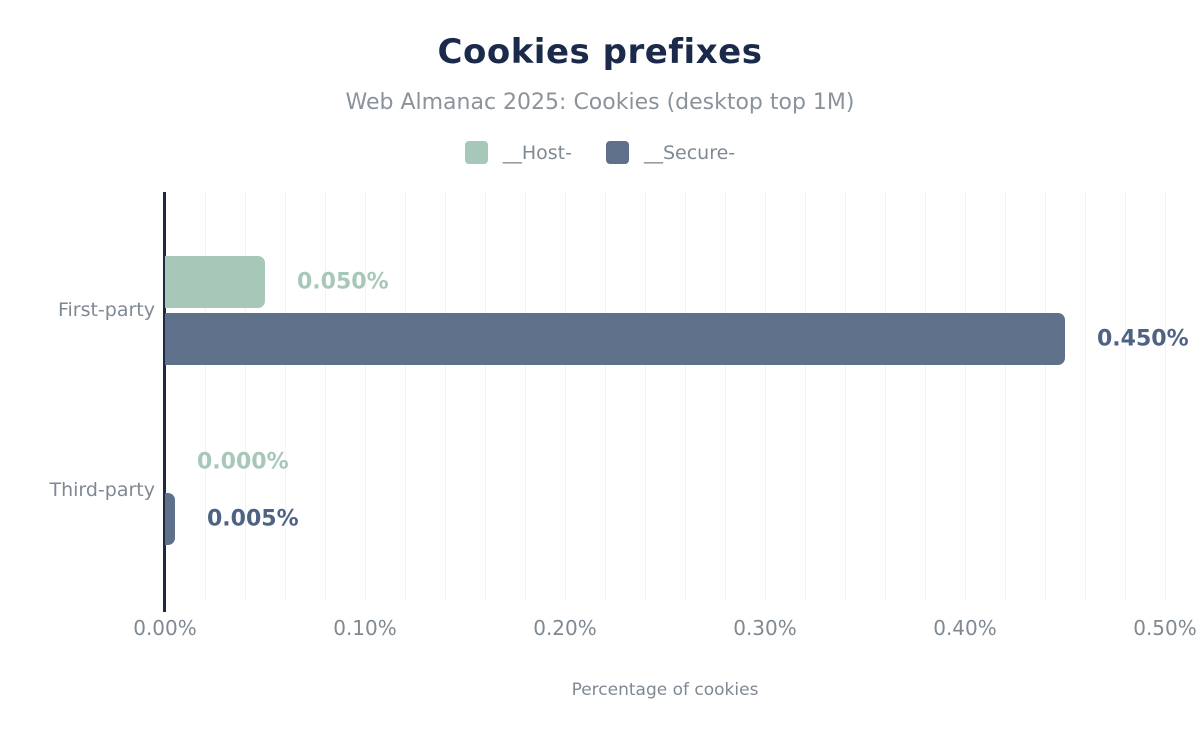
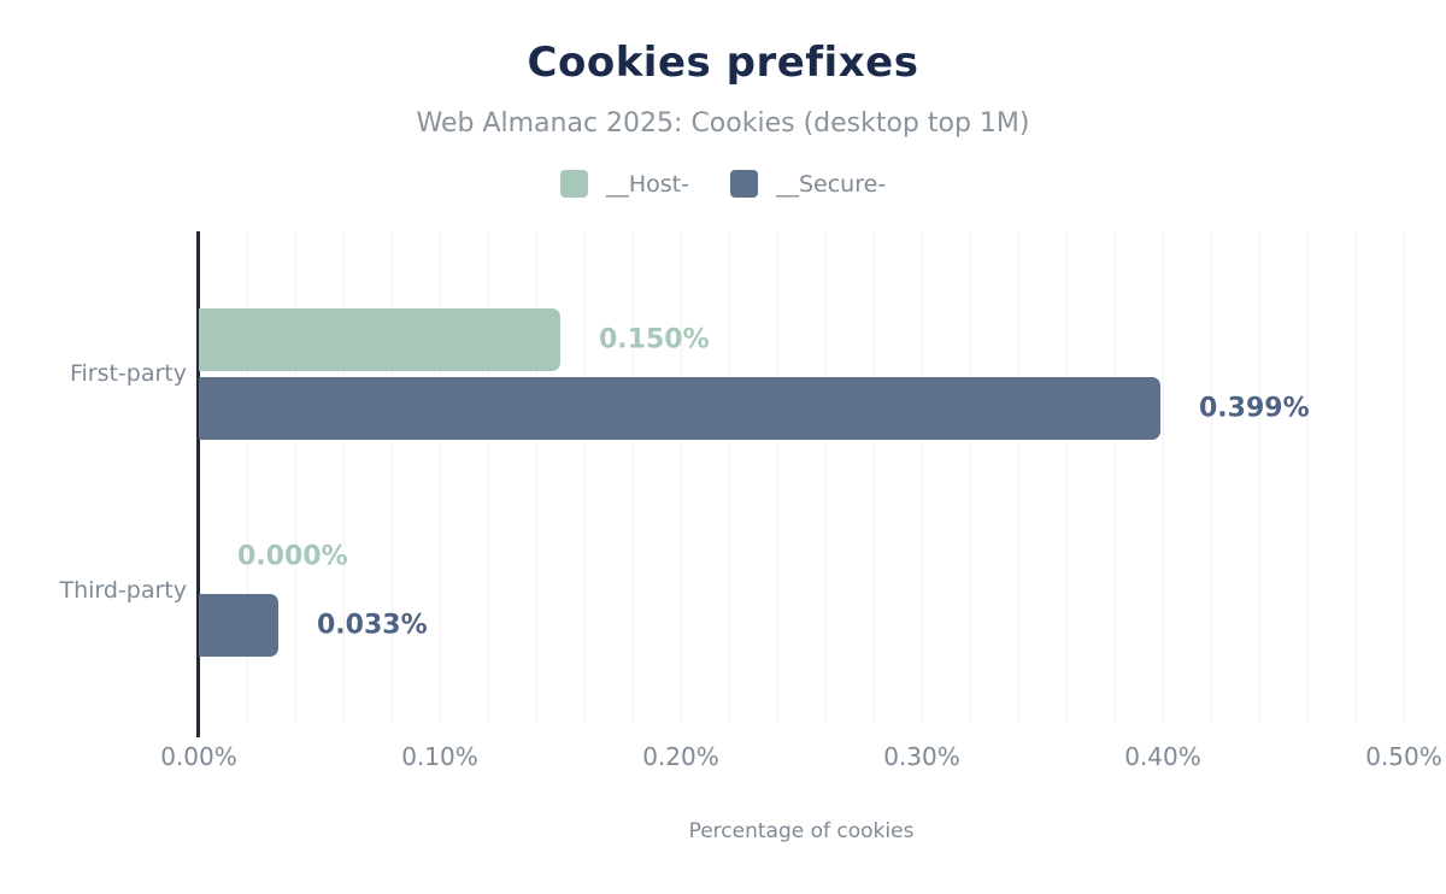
__Host-/First-party: 0.050% -> 0.150%
__Secure-/First-party: 0.450% -> 0.399%
__Secure-/Third-party: 0.005% -> 0.033%
